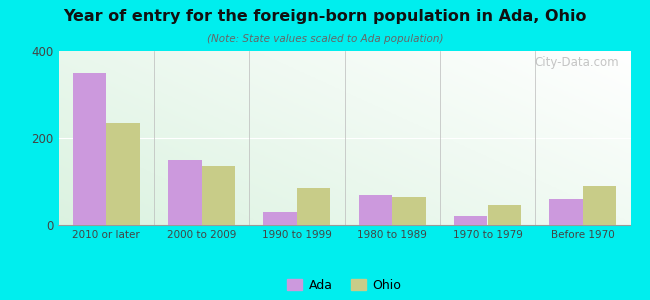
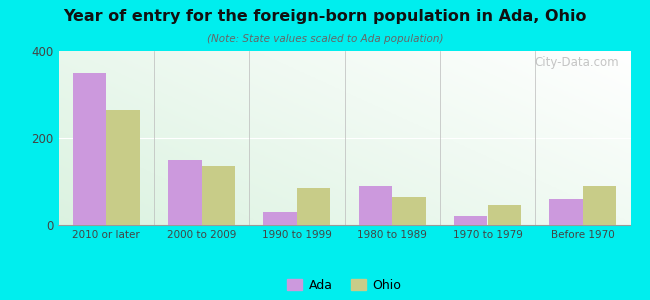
Ohio/2010 or later: 235 -> 265
Ada/1980 to 1989: 70 -> 90
